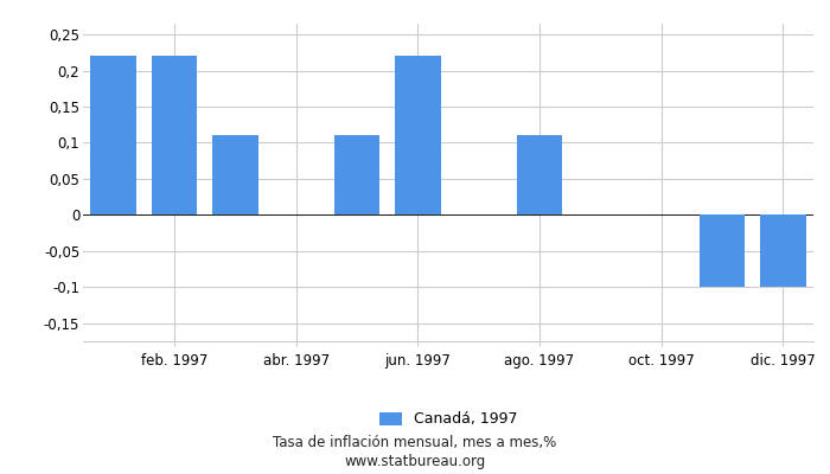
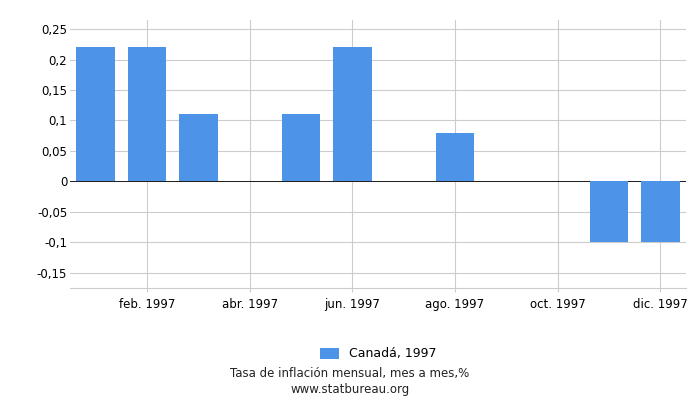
ago. 1997: 0,11 -> 0,08
